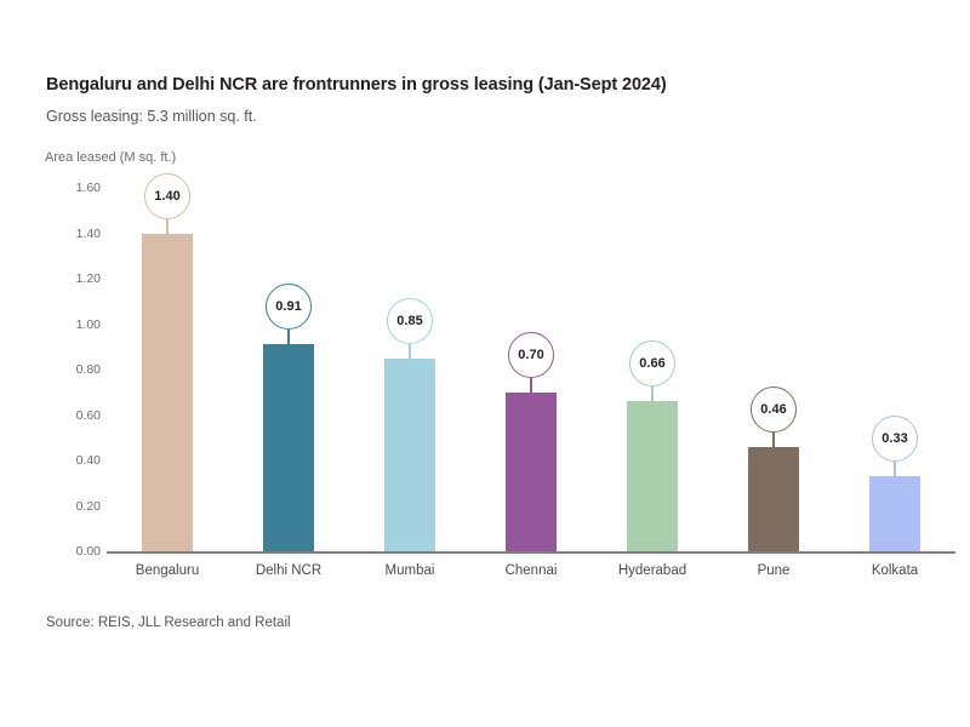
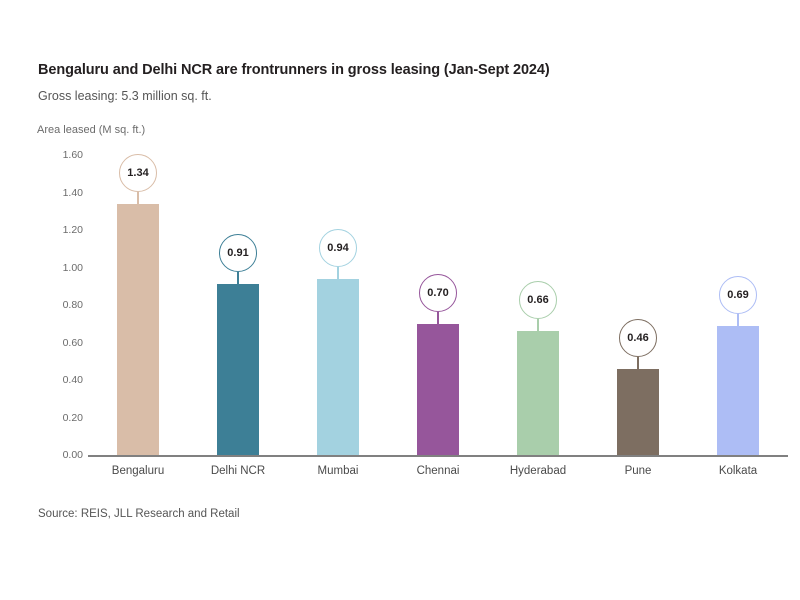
Bengaluru: 1.40 -> 1.34
Mumbai: 0.85 -> 0.94
Kolkata: 0.33 -> 0.69
